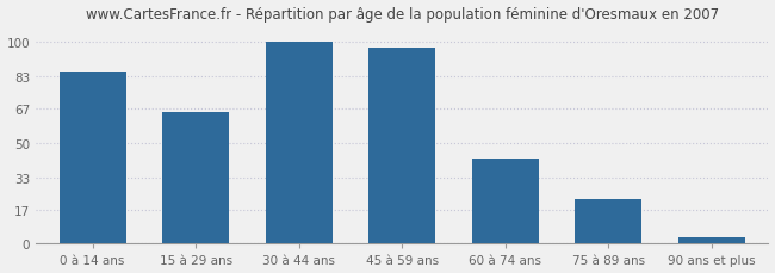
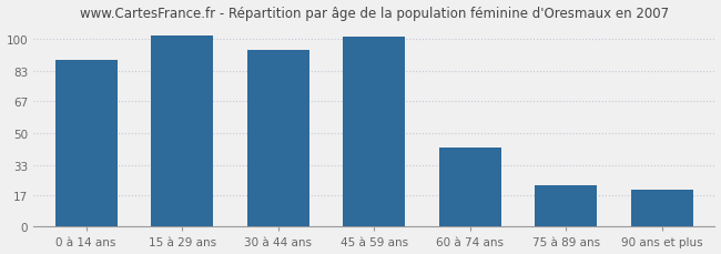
0 à 14 ans: 85 -> 89
15 à 29 ans: 65 -> 102
30 à 44 ans: 100 -> 94
45 à 59 ans: 97 -> 101
90 ans et plus: 3 -> 20
